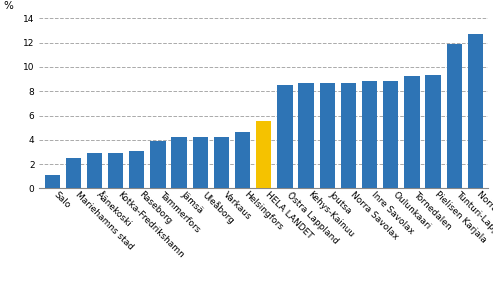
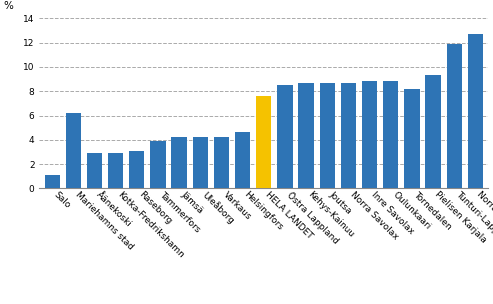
Mariehamns stad: 2.5 -> 6.2
HELA LANDET: 5.5 -> 7.6
Tornedalen: 9.2 -> 8.2
